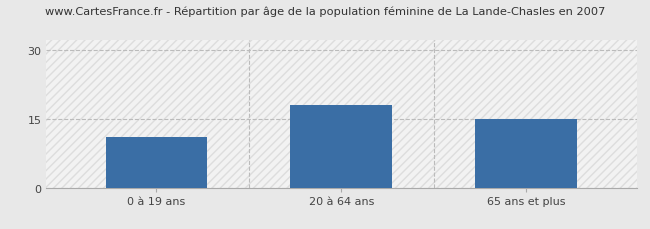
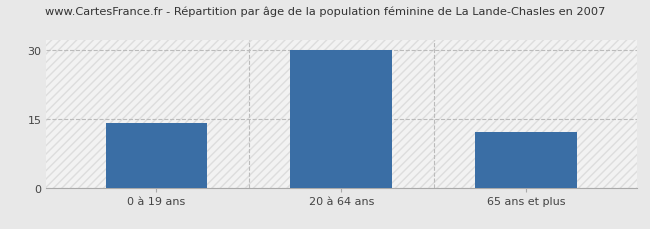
0 à 19 ans: 11 -> 14
20 à 64 ans: 18 -> 30
65 ans et plus: 15 -> 12
